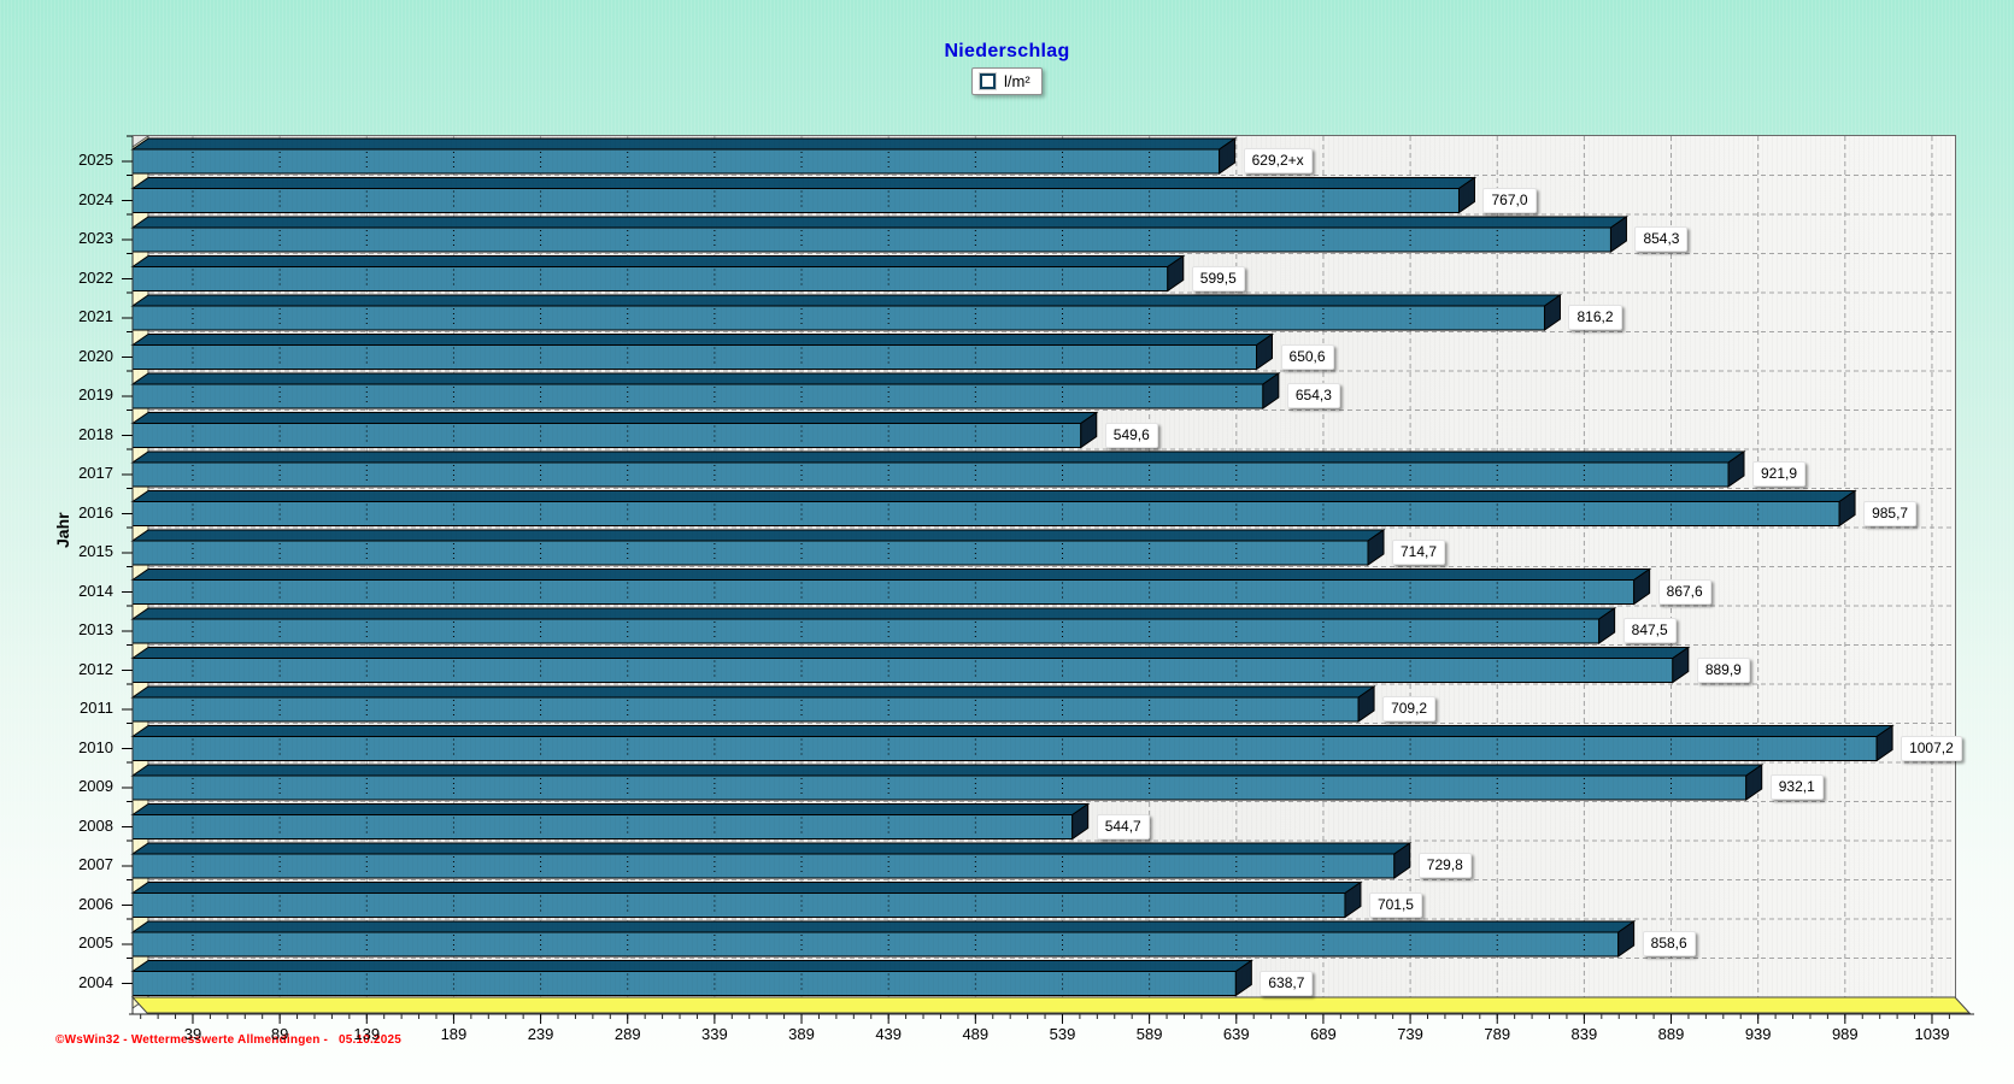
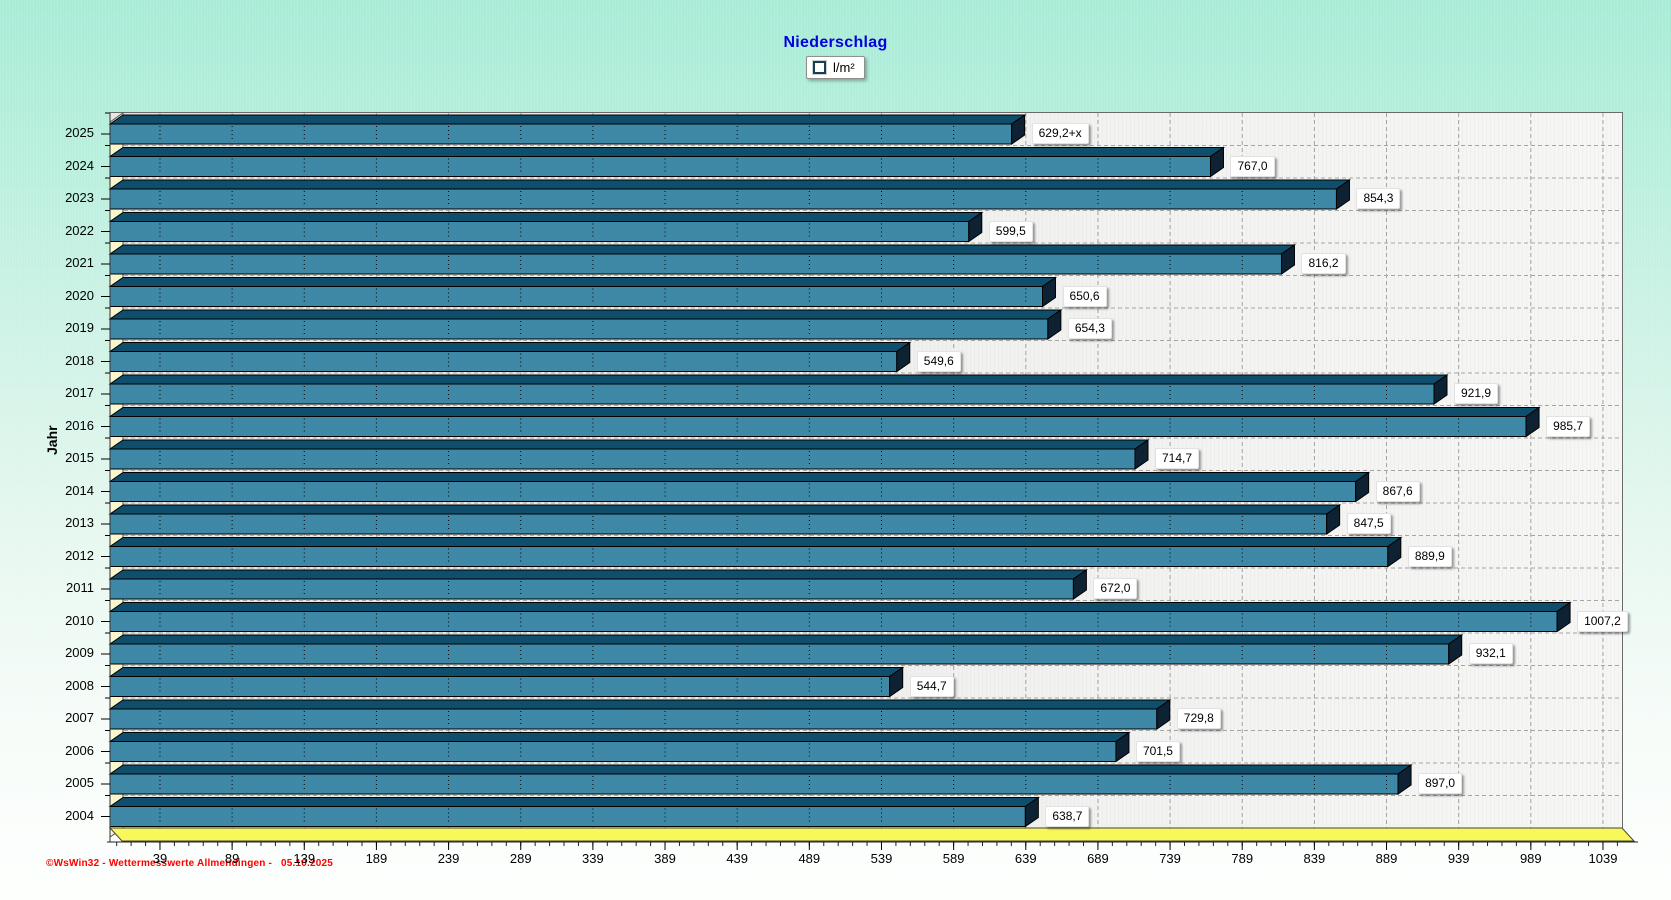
2011: 709,2 -> 672,0
2005: 858,6 -> 897,0
